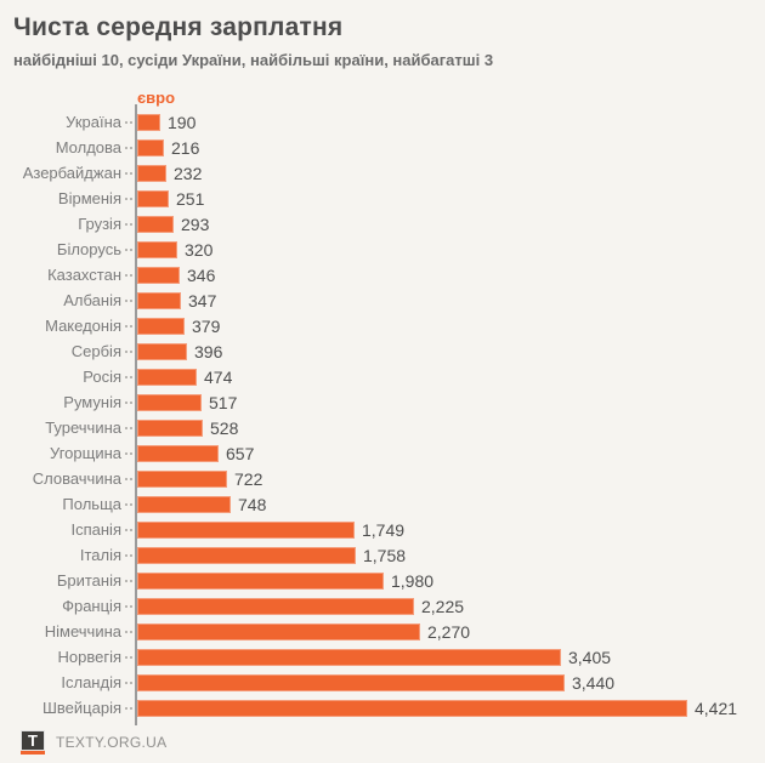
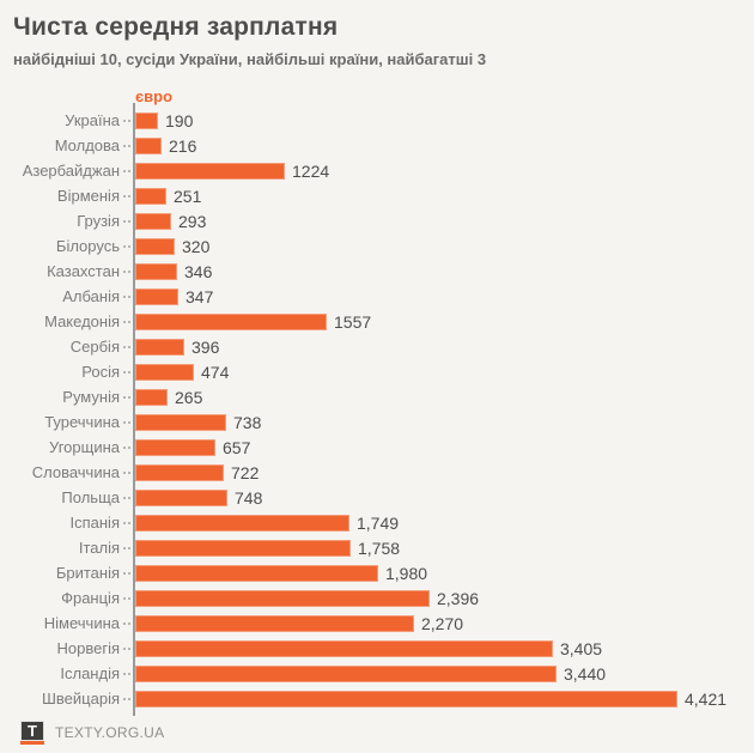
Азербайджан: 232 -> 1224
Македонія: 379 -> 1557
Румунія: 517 -> 265
Туреччина: 528 -> 738
Франція: 2,225 -> 2,396
